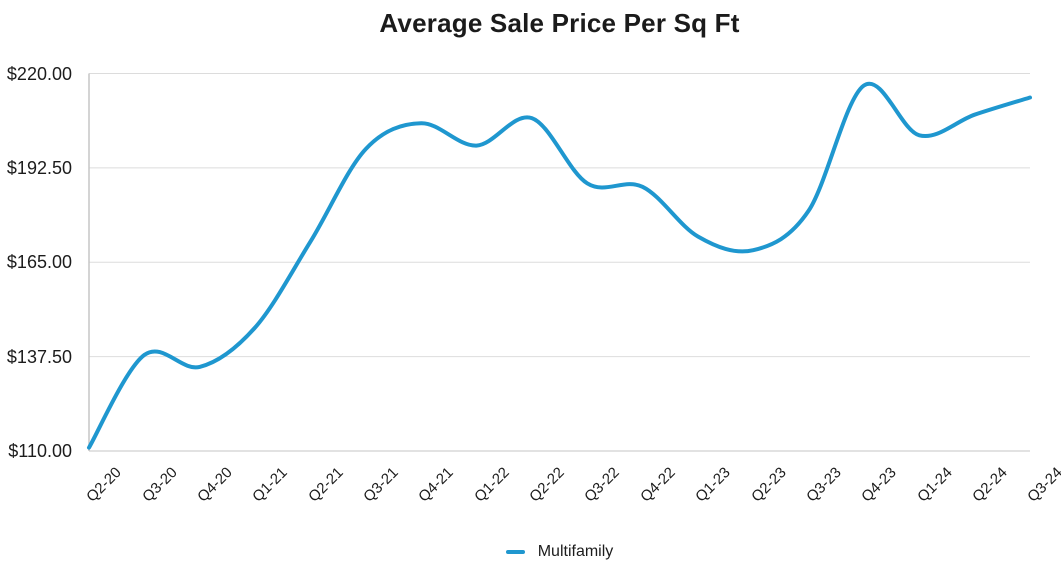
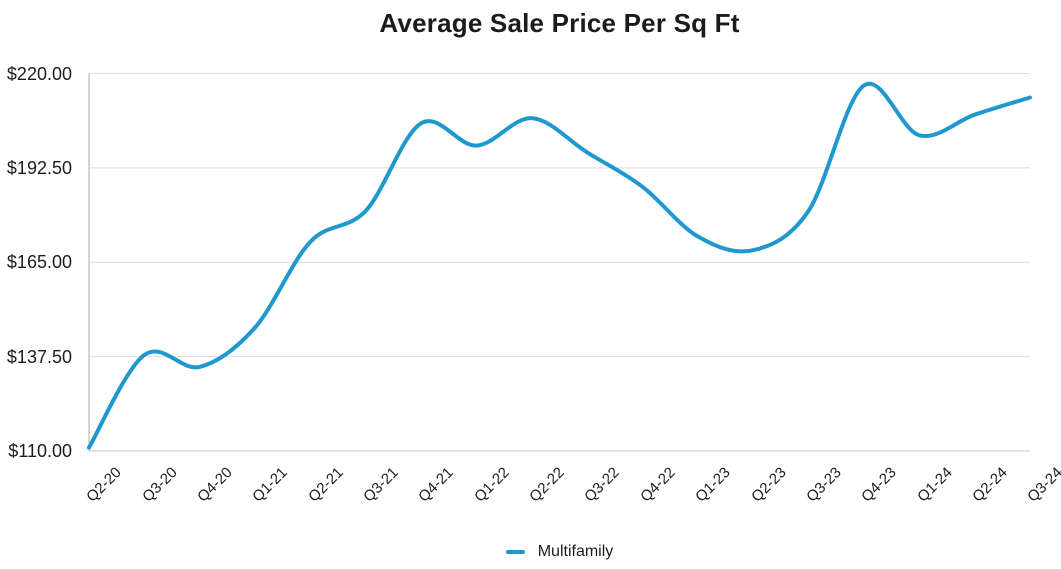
Q3-21: $198 -> $180
Q3-22: $188 -> $197
